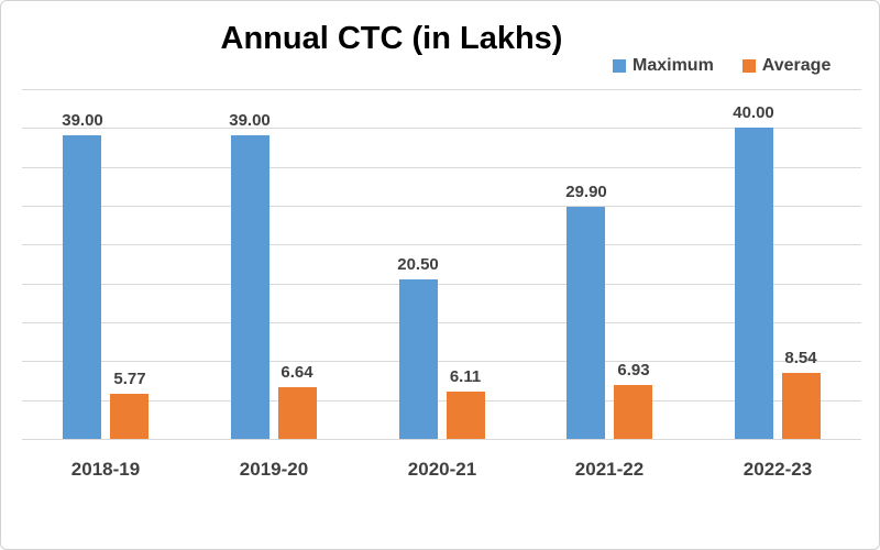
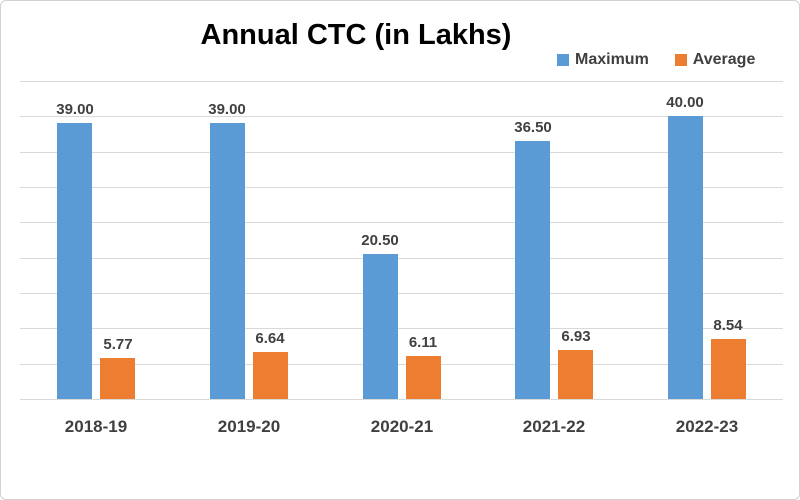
Maximum/2021-22: 29.90 -> 36.50
